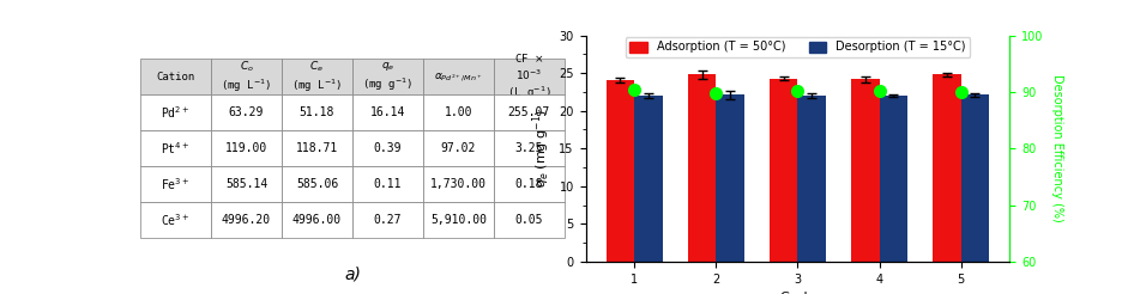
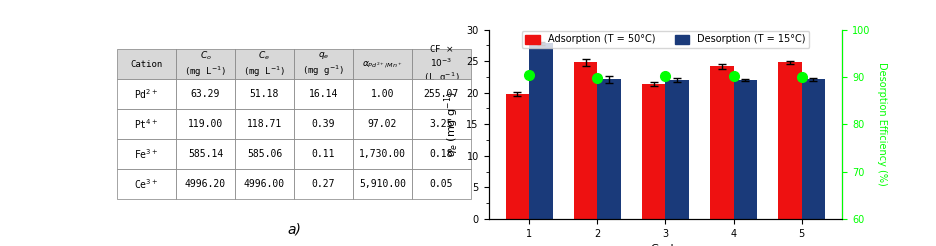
Adsorption (T = 50°C)/1: 24.1 -> 19.8
Desorption (T = 15°C)/1: 22.0 -> 27.8
Adsorption (T = 50°C)/3: 24.3 -> 21.4
